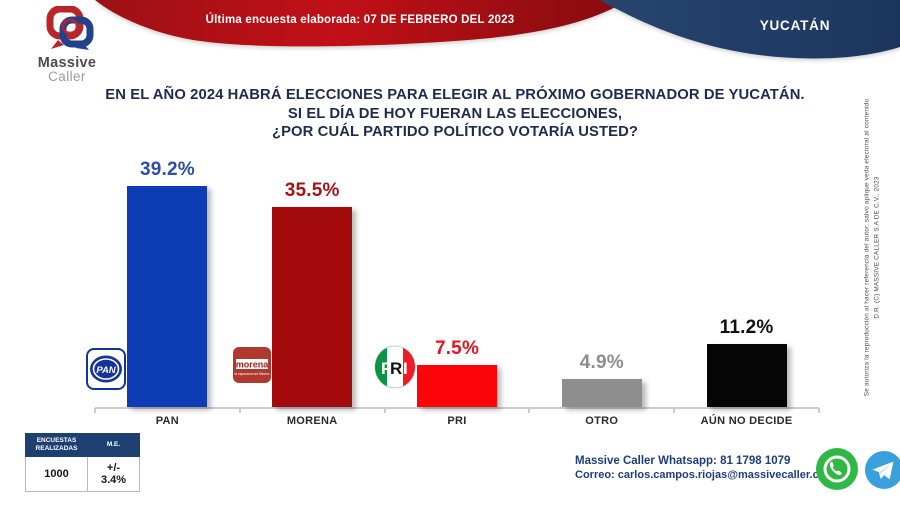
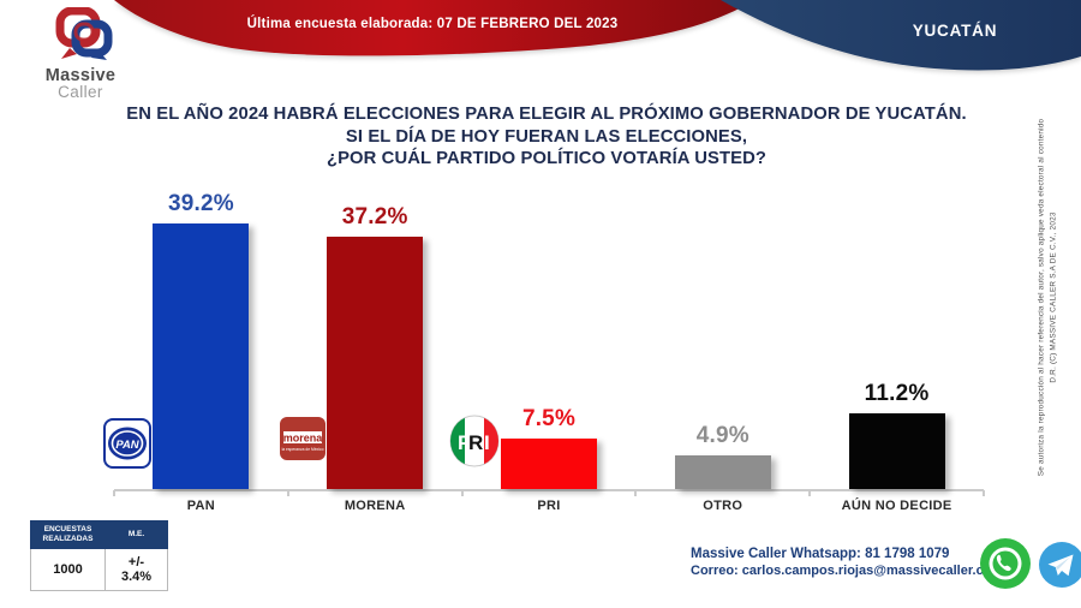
MORENA: 35.5% -> 37.2%
